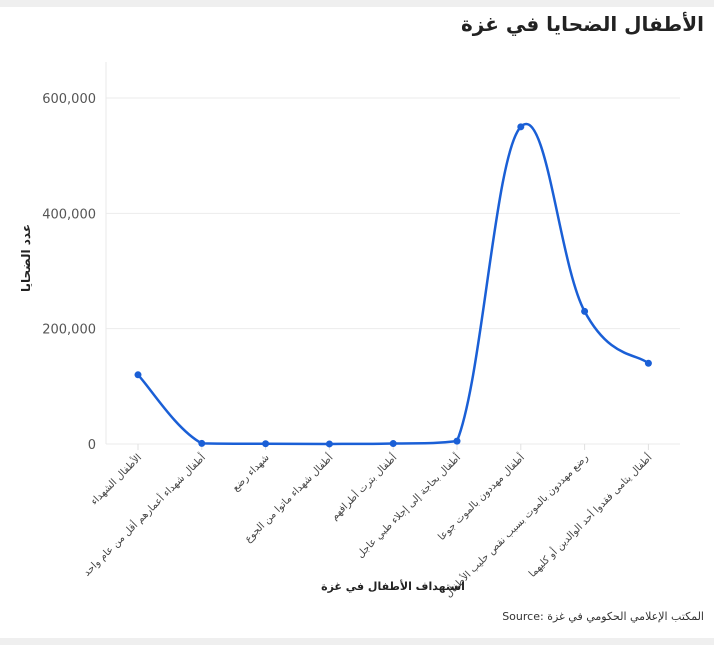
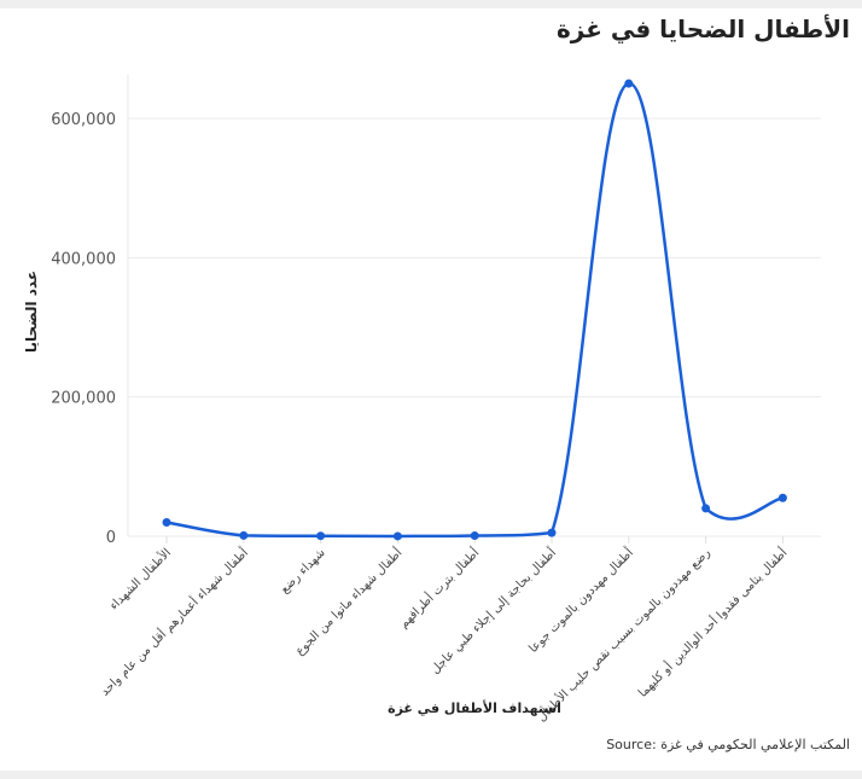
الأطفال الشهداء: 120000 -> 20000
أطفال مهددون بالموت جوعا: 550000 -> 650000
رضع مهددون بالموت بسبب نقص حليب الأطفال: 230000 -> 40000
أطفال يتامى فقدوا أحد الوالدين أو كليهما: 140000 -> 60000
